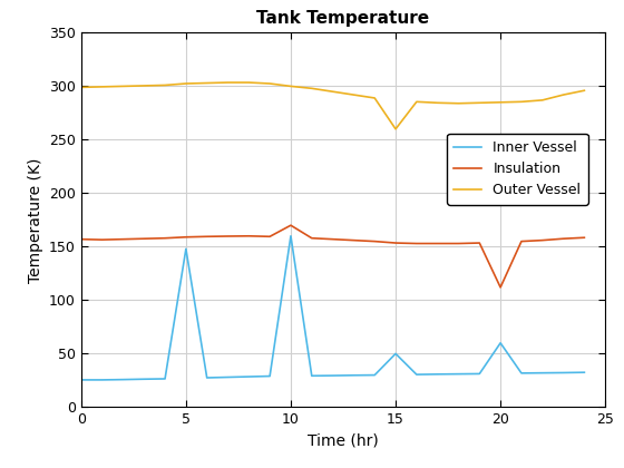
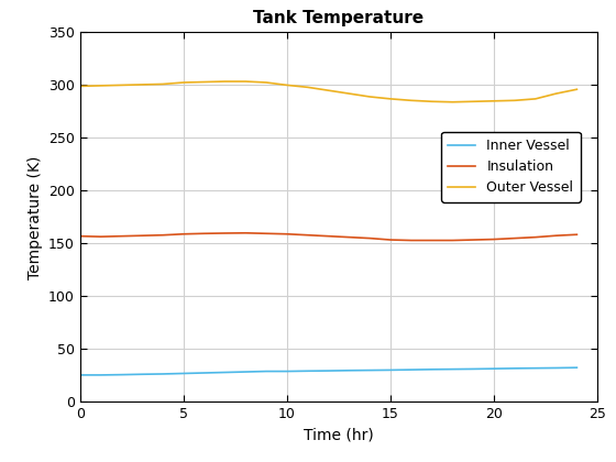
Inner Vessel/5: 148 -> 27
Inner Vessel/10: 160 -> 29
Insulation/10: 170 -> 159
Inner Vessel/15: 50 -> 30
Outer Vessel/15: 260 -> 287
Inner Vessel/20: 60 -> 32
Insulation/20: 112 -> 154
